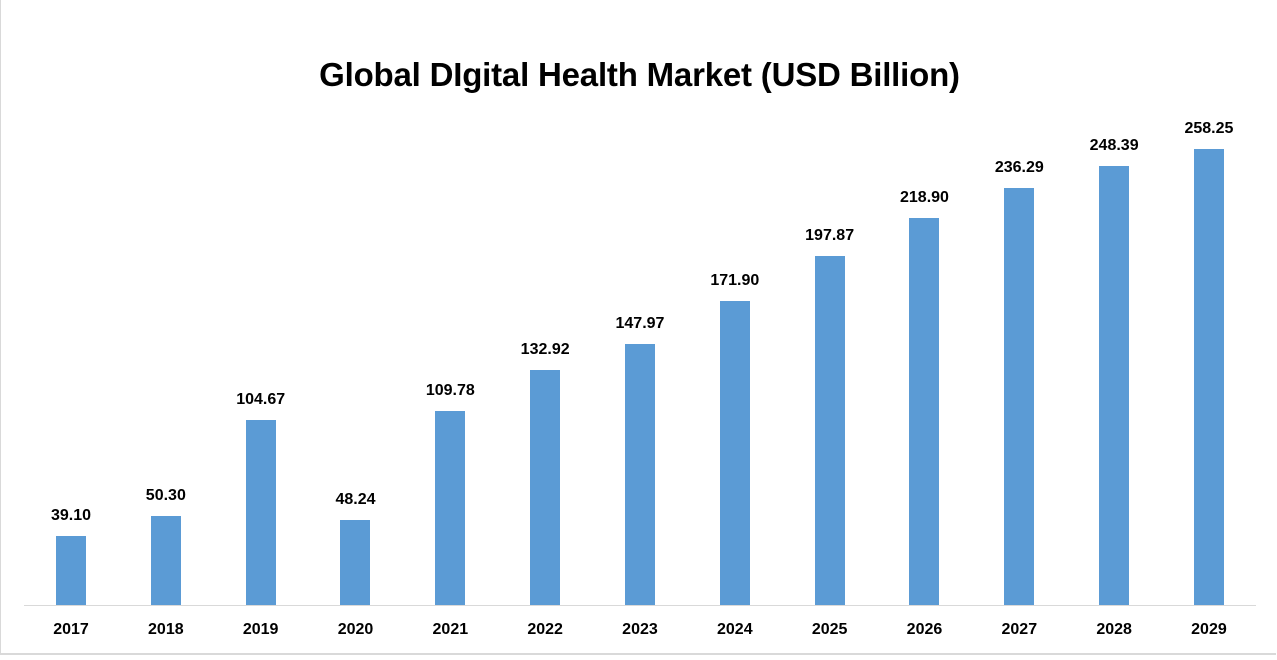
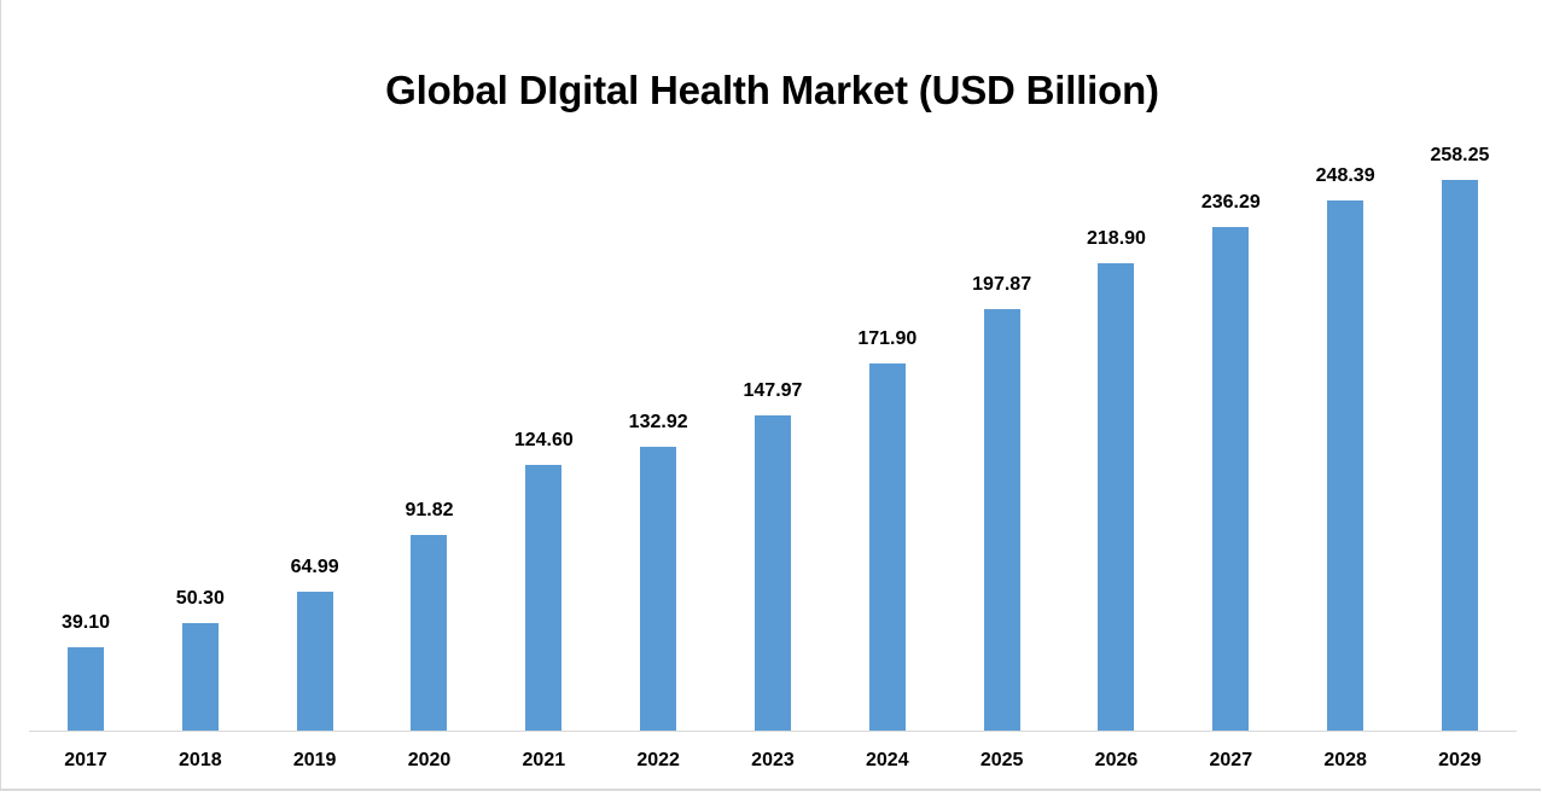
2019: 104.67 -> 64.99
2020: 48.24 -> 91.82
2021: 109.78 -> 124.60
